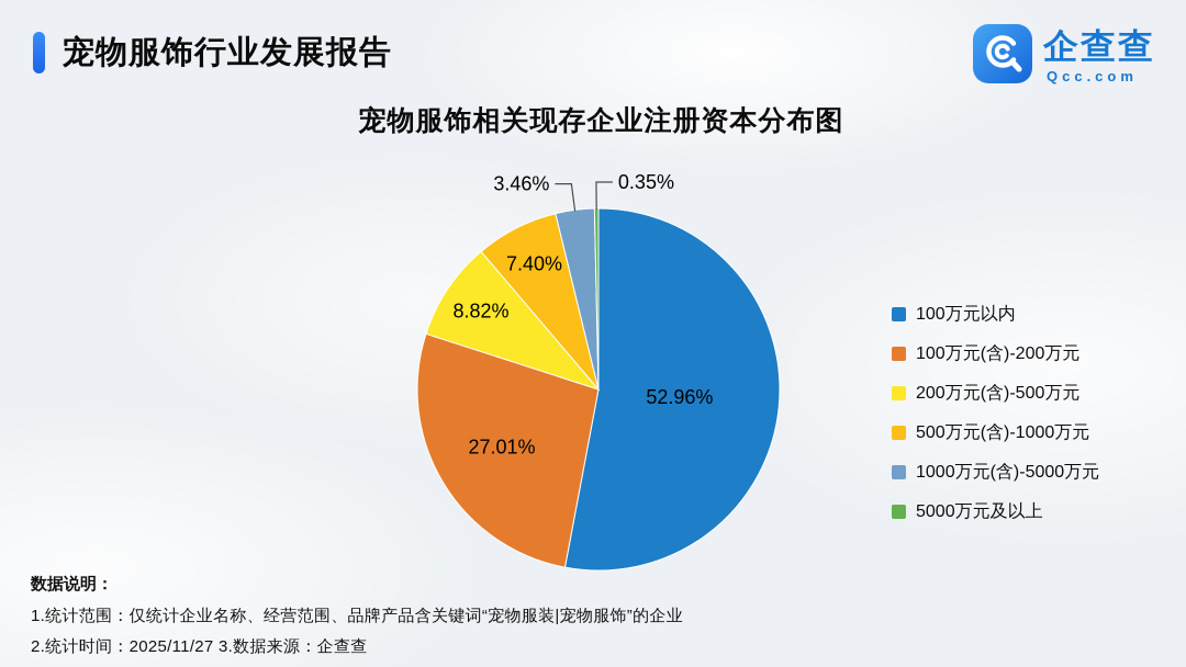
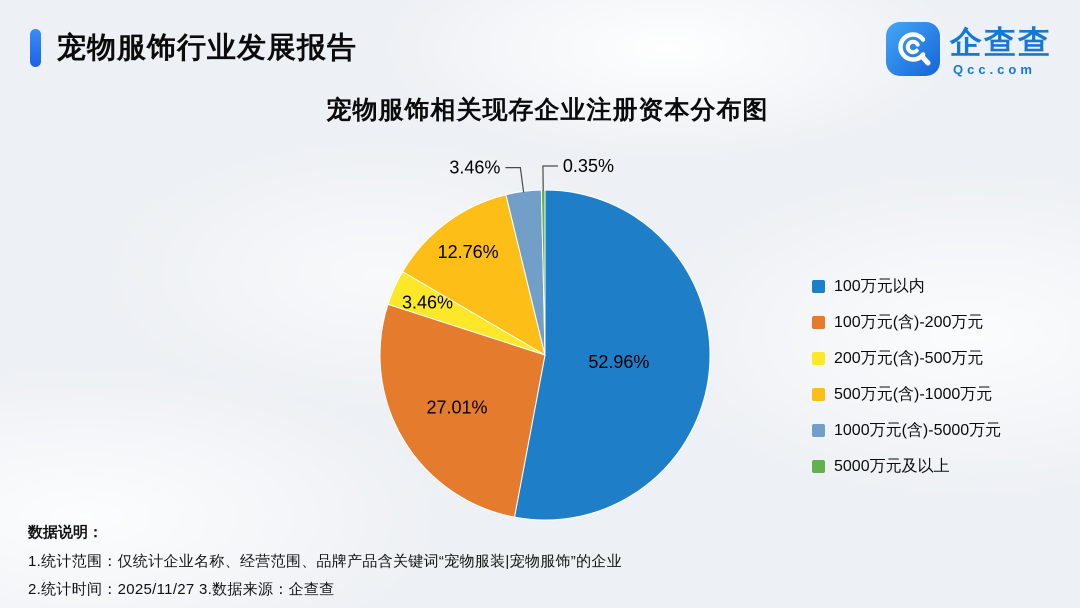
200万元(含)-500万元: 8.82% -> 3.46%
500万元(含)-1000万元: 7.40% -> 12.76%
